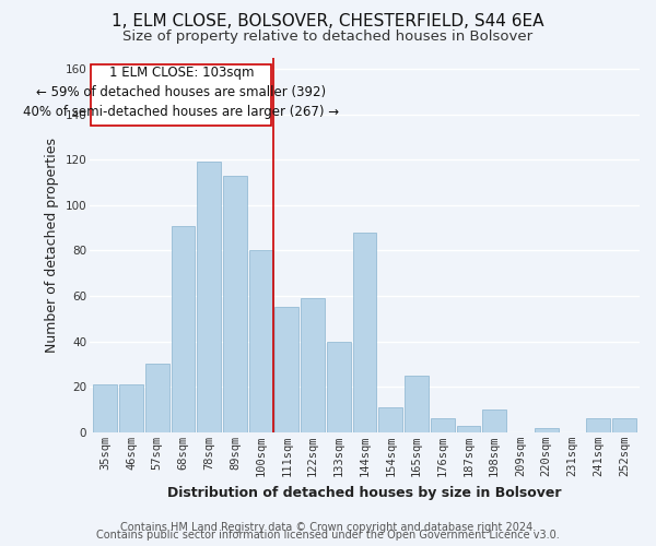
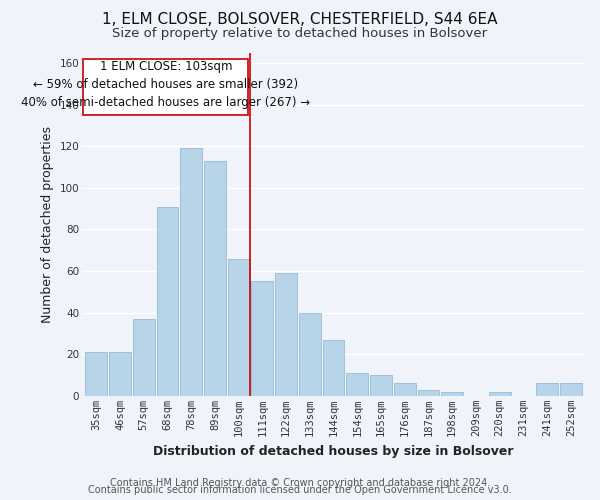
57sqm: 30 -> 37
100sqm: 80 -> 66
144sqm: 88 -> 27
165sqm: 25 -> 10
198sqm: 10 -> 2
